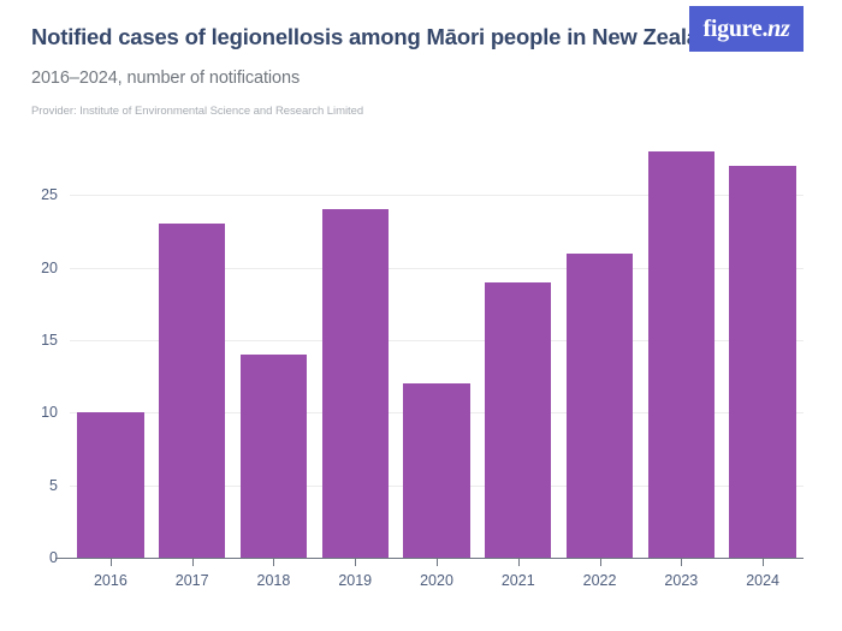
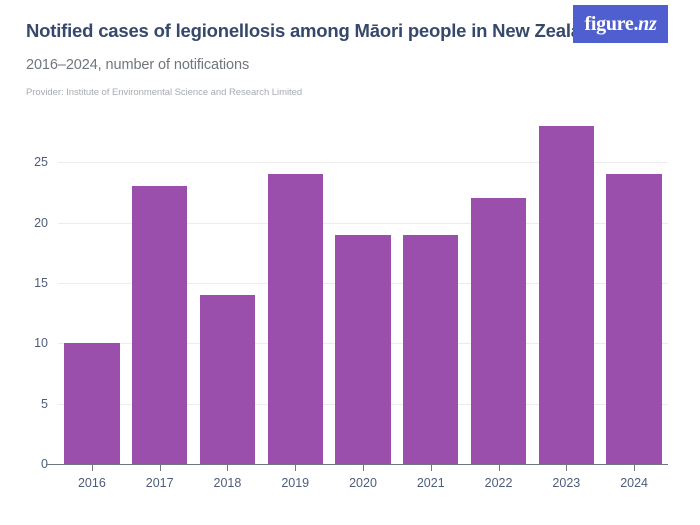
2020: 12 -> 19
2022: 21 -> 22
2024: 27 -> 24
